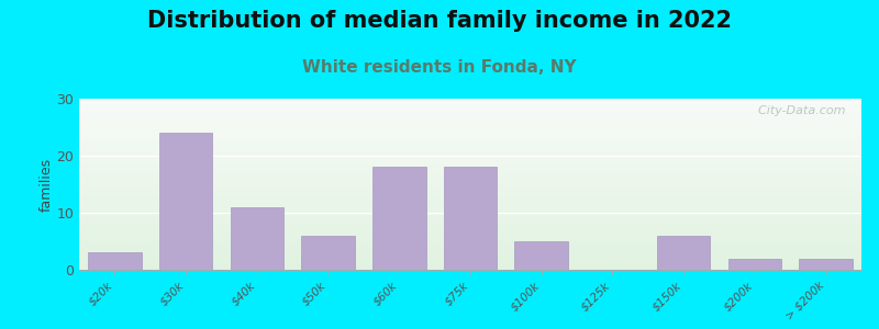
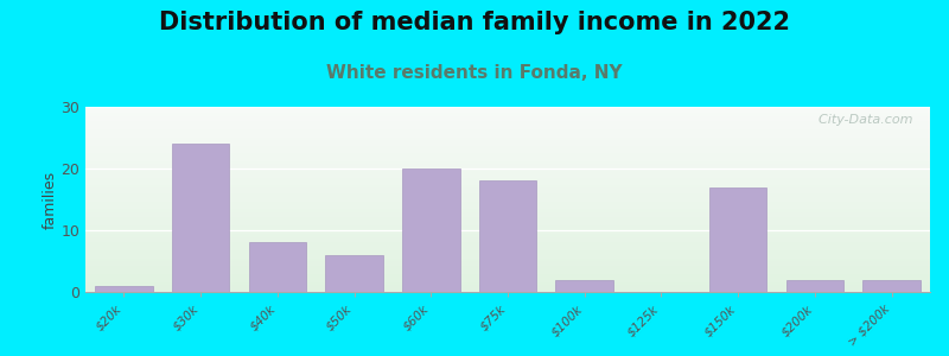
$20k: 3 -> 1
$40k: 11 -> 8
$60k: 18 -> 20
$100k: 5 -> 2
$150k: 6 -> 17
